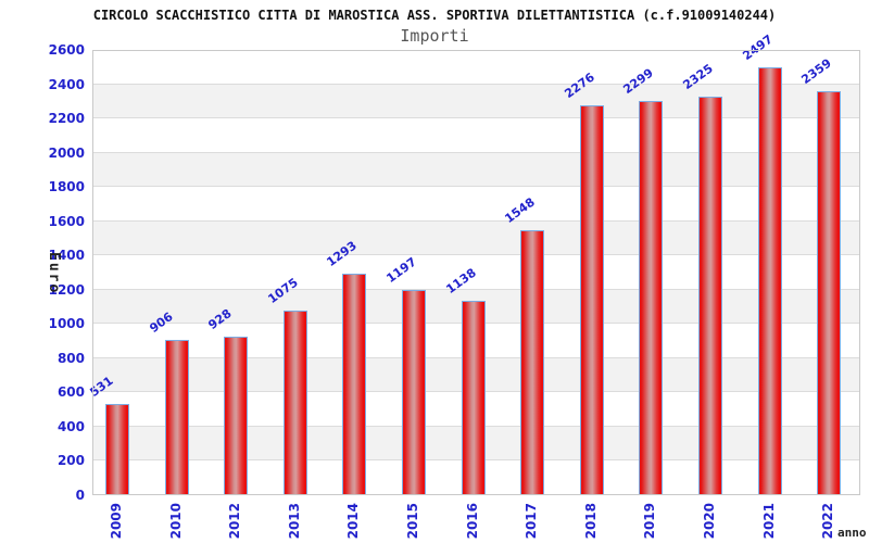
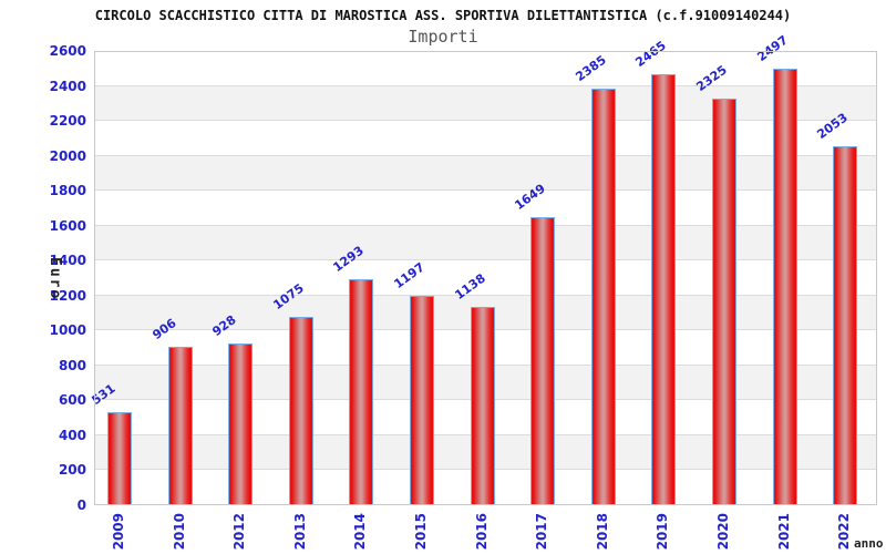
2017: 1548 -> 1649
2018: 2276 -> 2385
2019: 2299 -> 2465
2022: 2359 -> 2053
